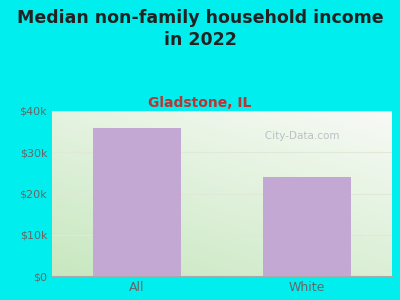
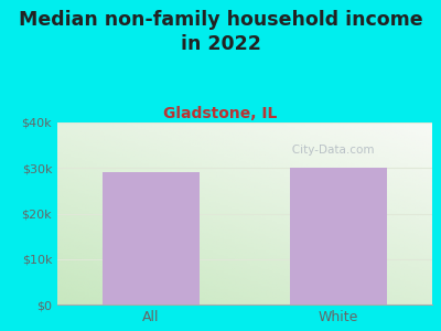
All: $36k -> $29k
White: $24k -> $30k
